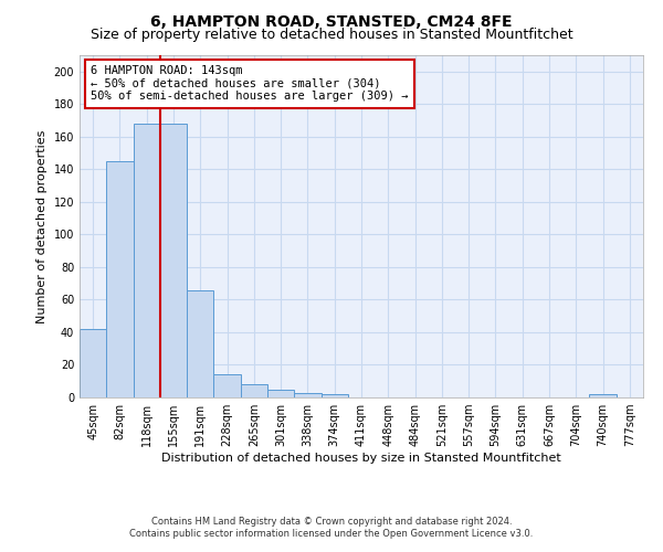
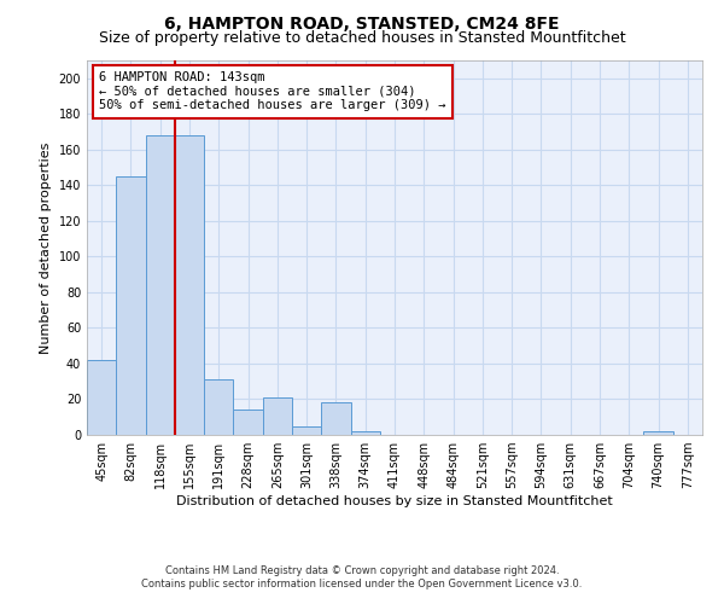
191sqm: 66 -> 31
265sqm: 8 -> 21
338sqm: 3 -> 18
